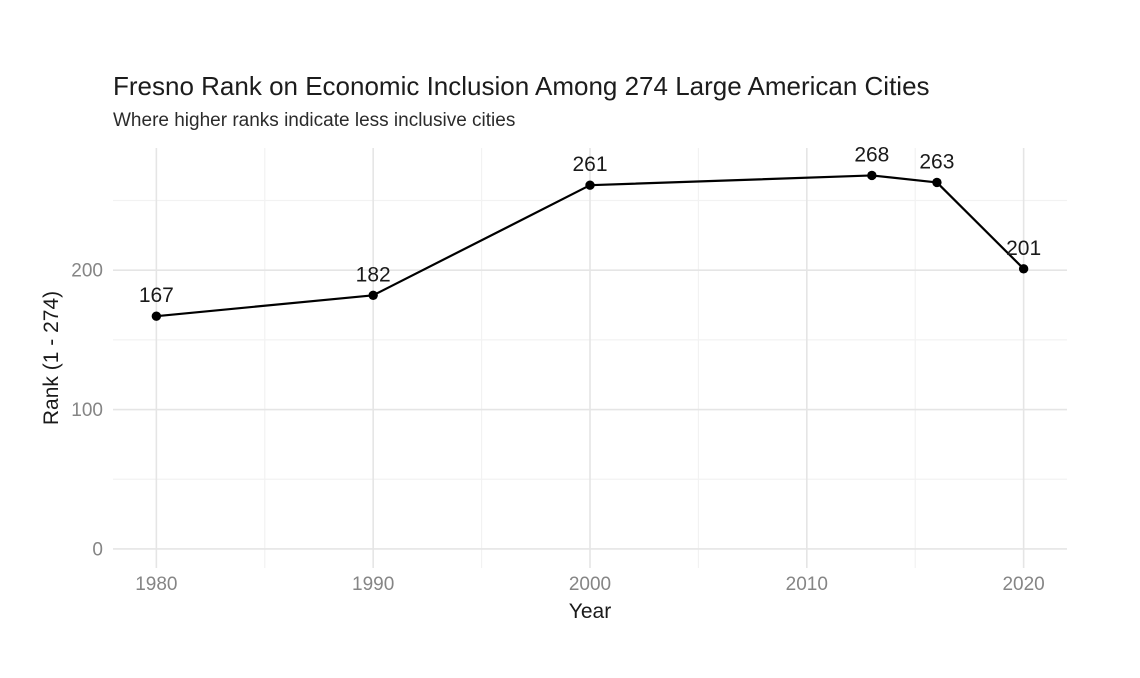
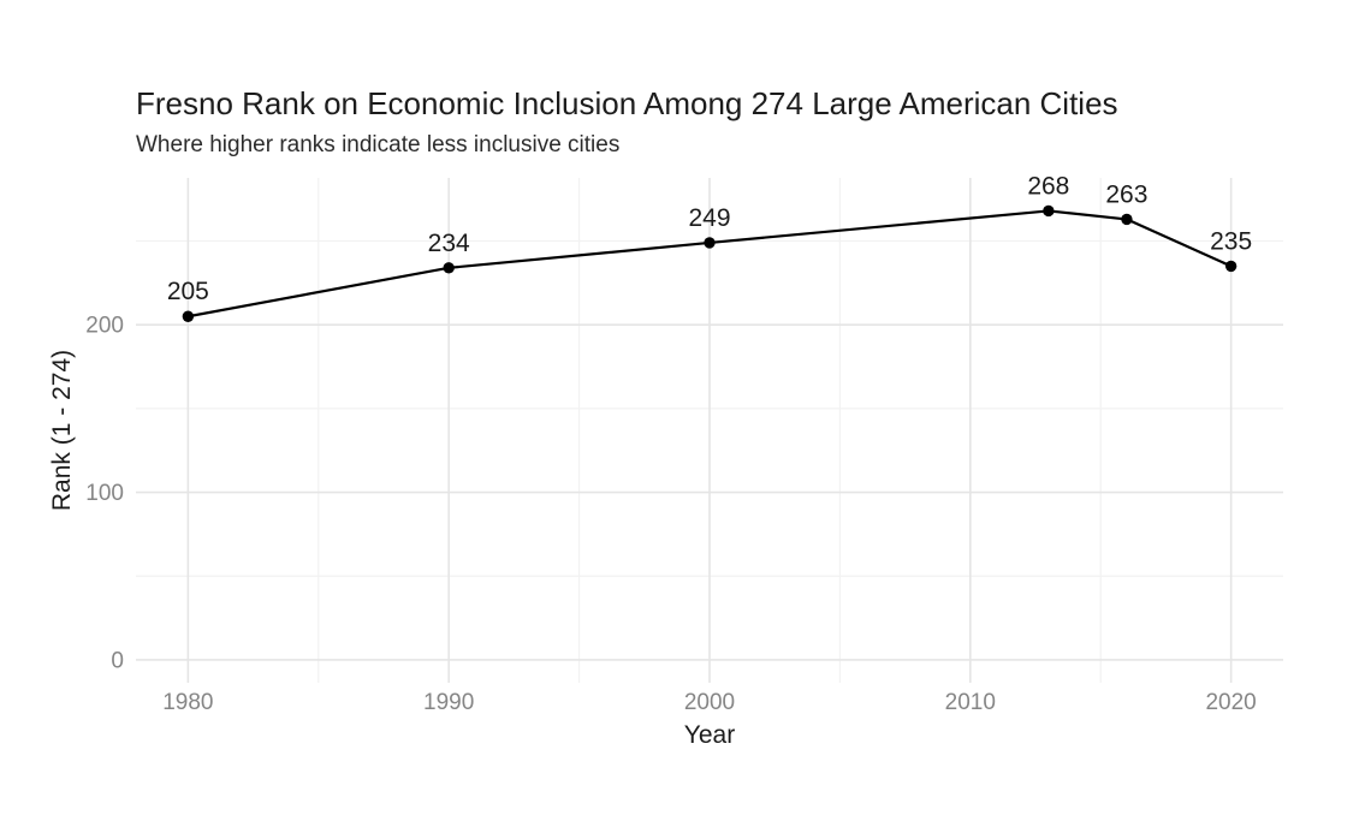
1980: 167 -> 205
1990: 182 -> 234
2000: 261 -> 249
2020: 201 -> 235
